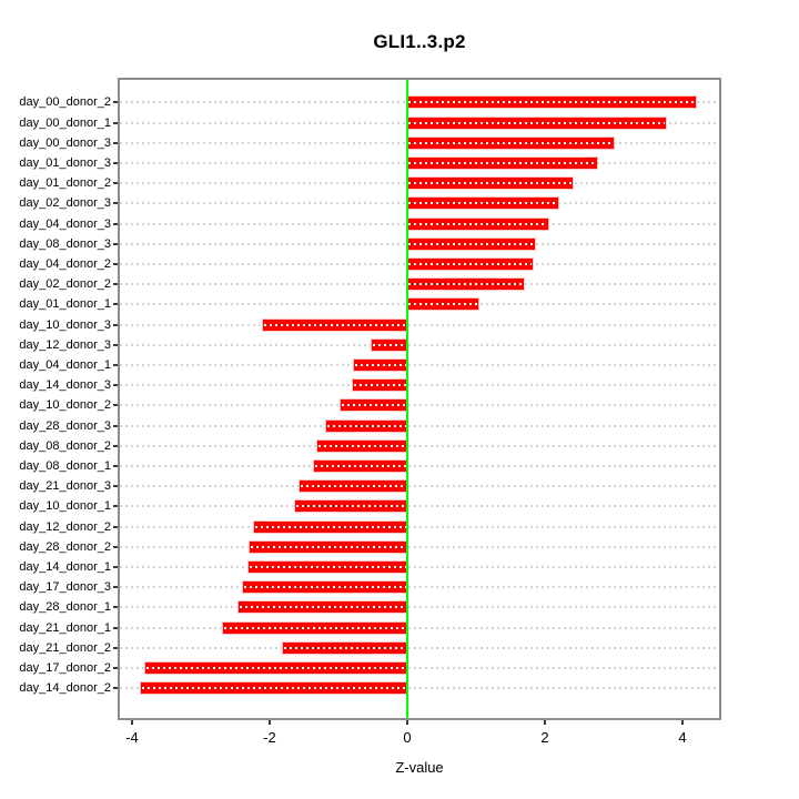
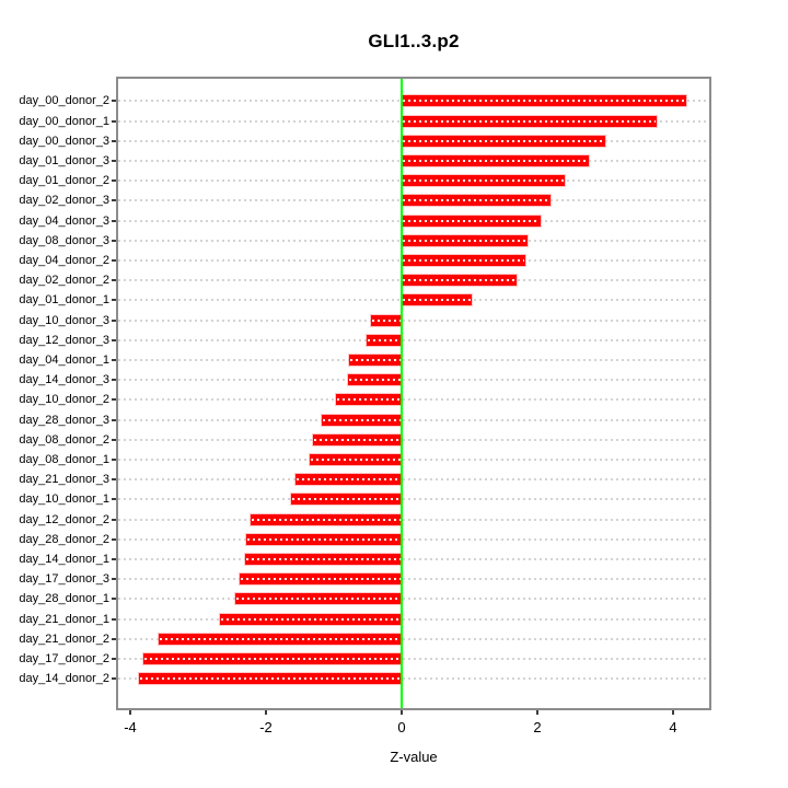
day_10_donor_3: -2.1 -> -0.5
day_21_donor_2: -1.8 -> -3.6
